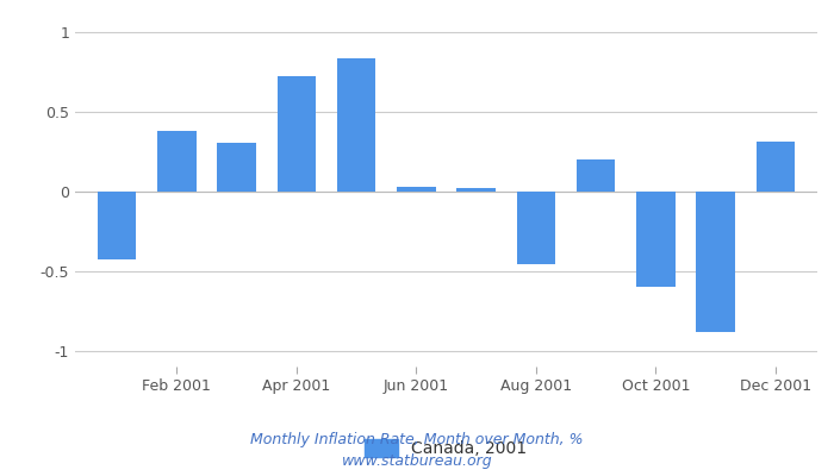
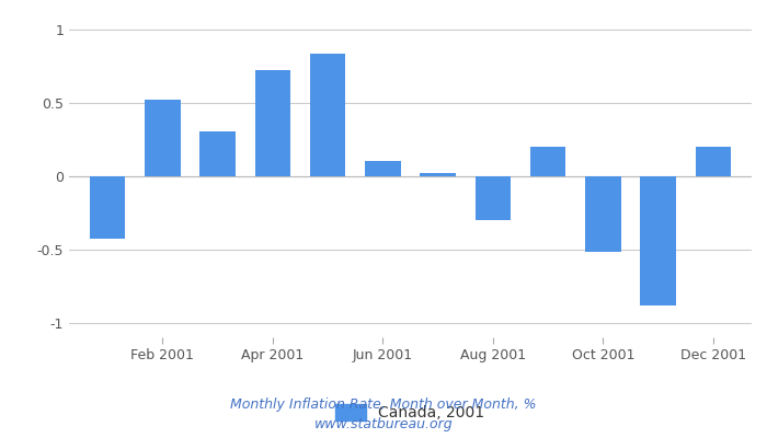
Feb 2001: 0.38 -> 0.52
Jun 2001: 0.03 -> 0.10
Aug 2001: -0.46 -> -0.30
Oct 2001: -0.60 -> -0.52
Dec 2001: 0.31 -> 0.20
